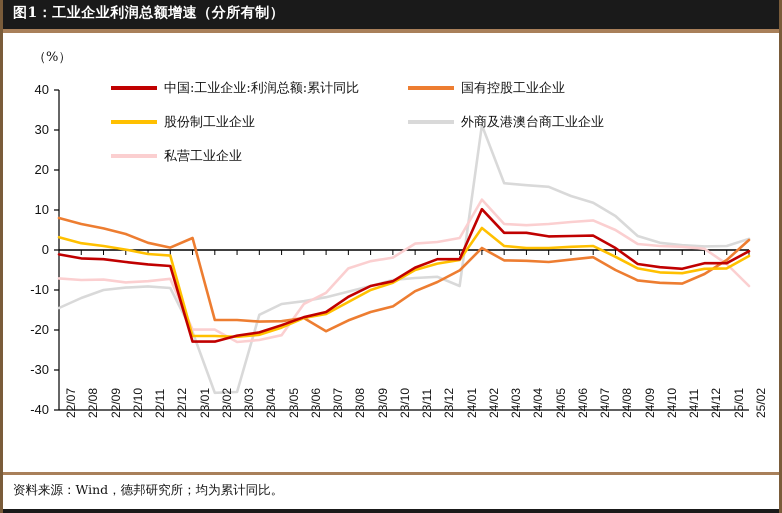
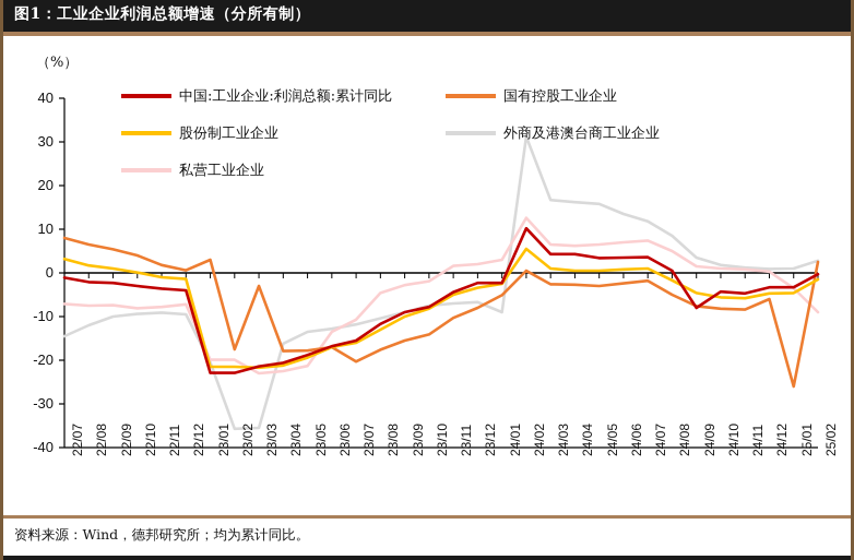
国有控股工业企业/23/03: -18 -> -3
中国:工业企业:利润总额:累计同比/24/09: -4 -> -8
国有控股工业企业/25/01: -2 -> -26
